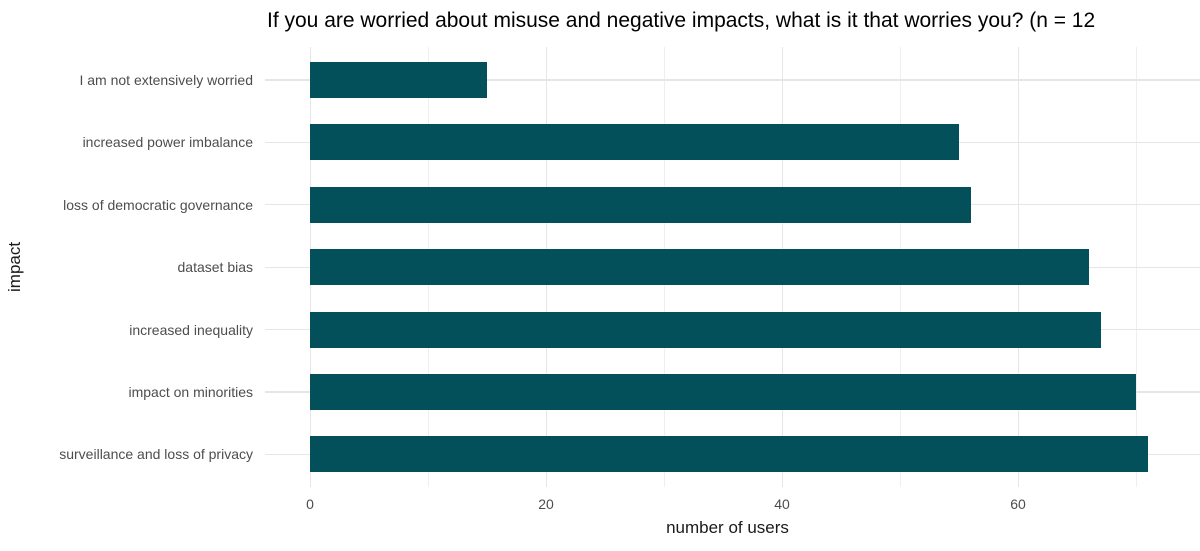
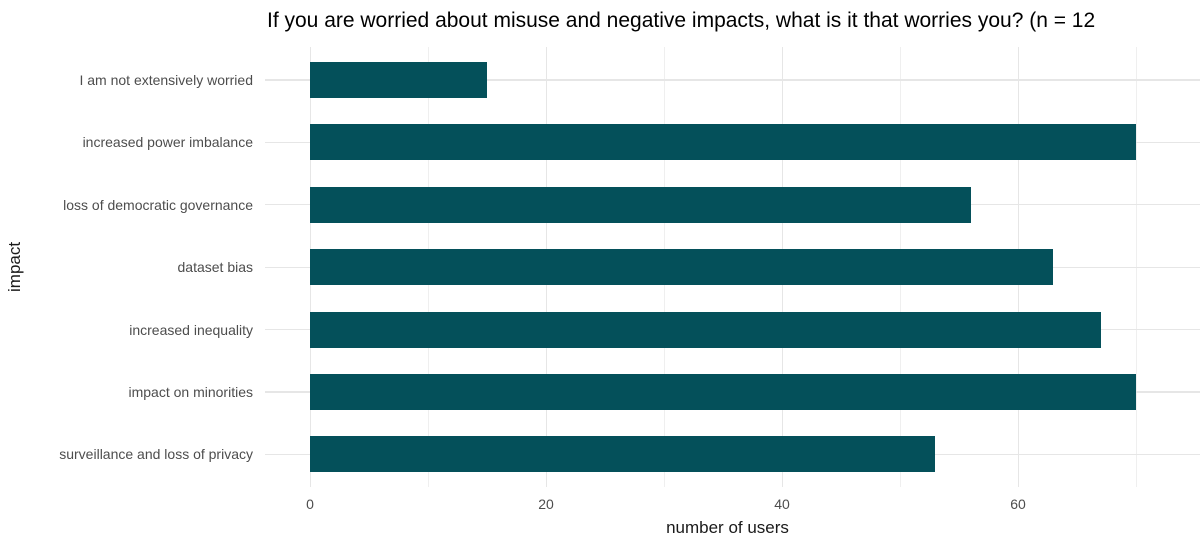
increased power imbalance: 55 -> 70
dataset bias: 66 -> 63
surveillance and loss of privacy: 71 -> 53
